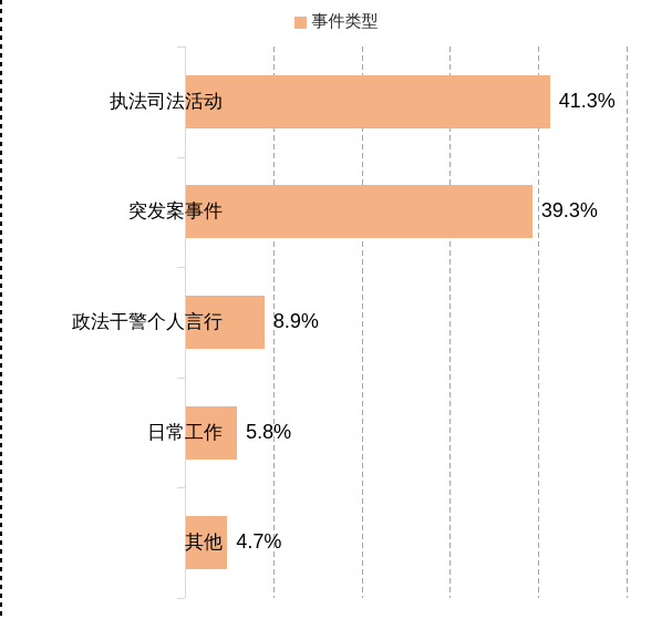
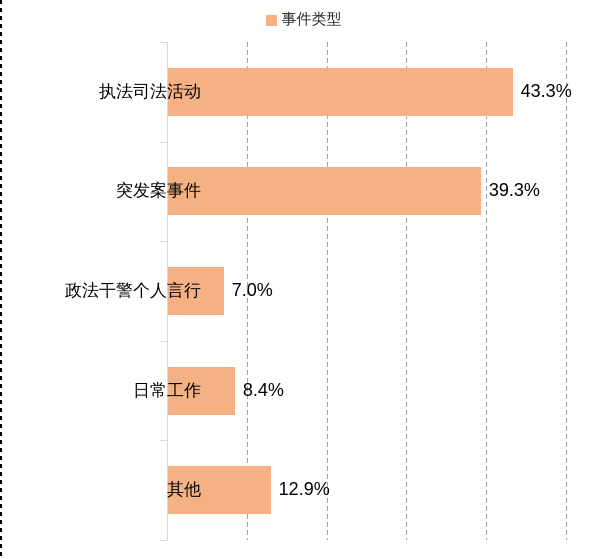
执法司法活动: 41.3% -> 43.3%
政法干警个人言行: 8.9% -> 7.0%
日常工作: 5.8% -> 8.4%
其他: 4.7% -> 12.9%
